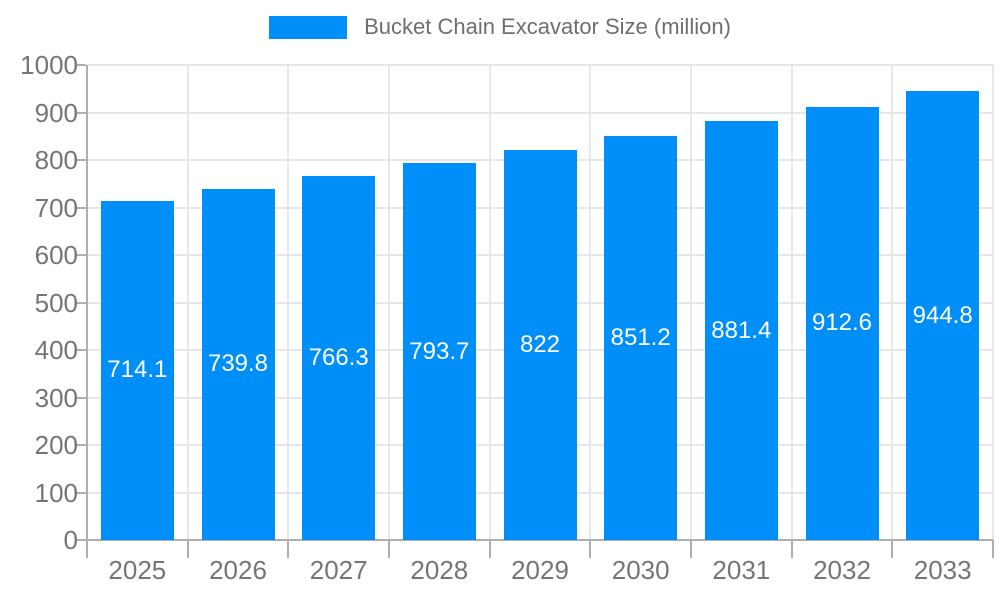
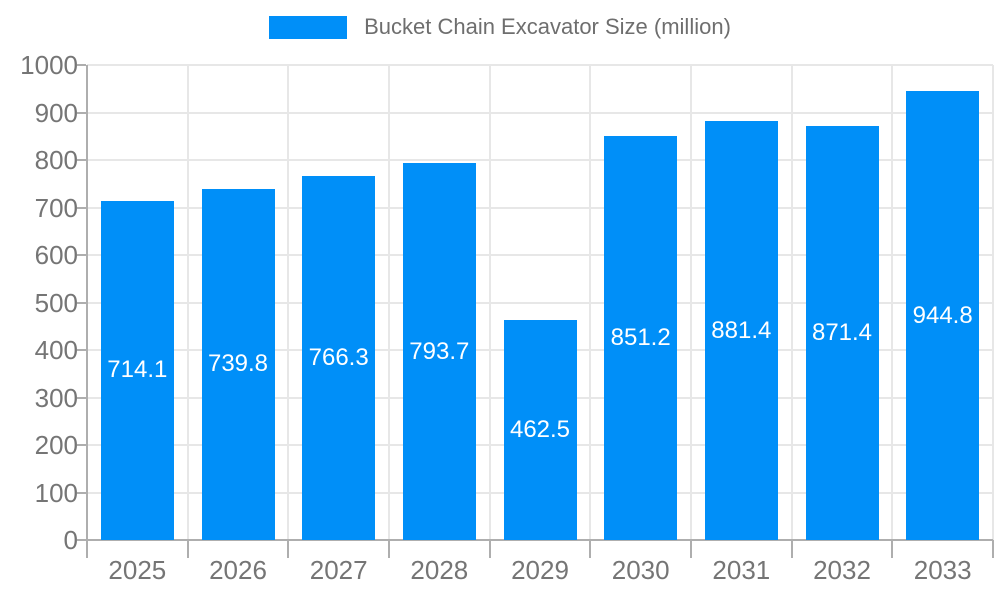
2029: 822 -> 462.5
2032: 912.6 -> 871.4
